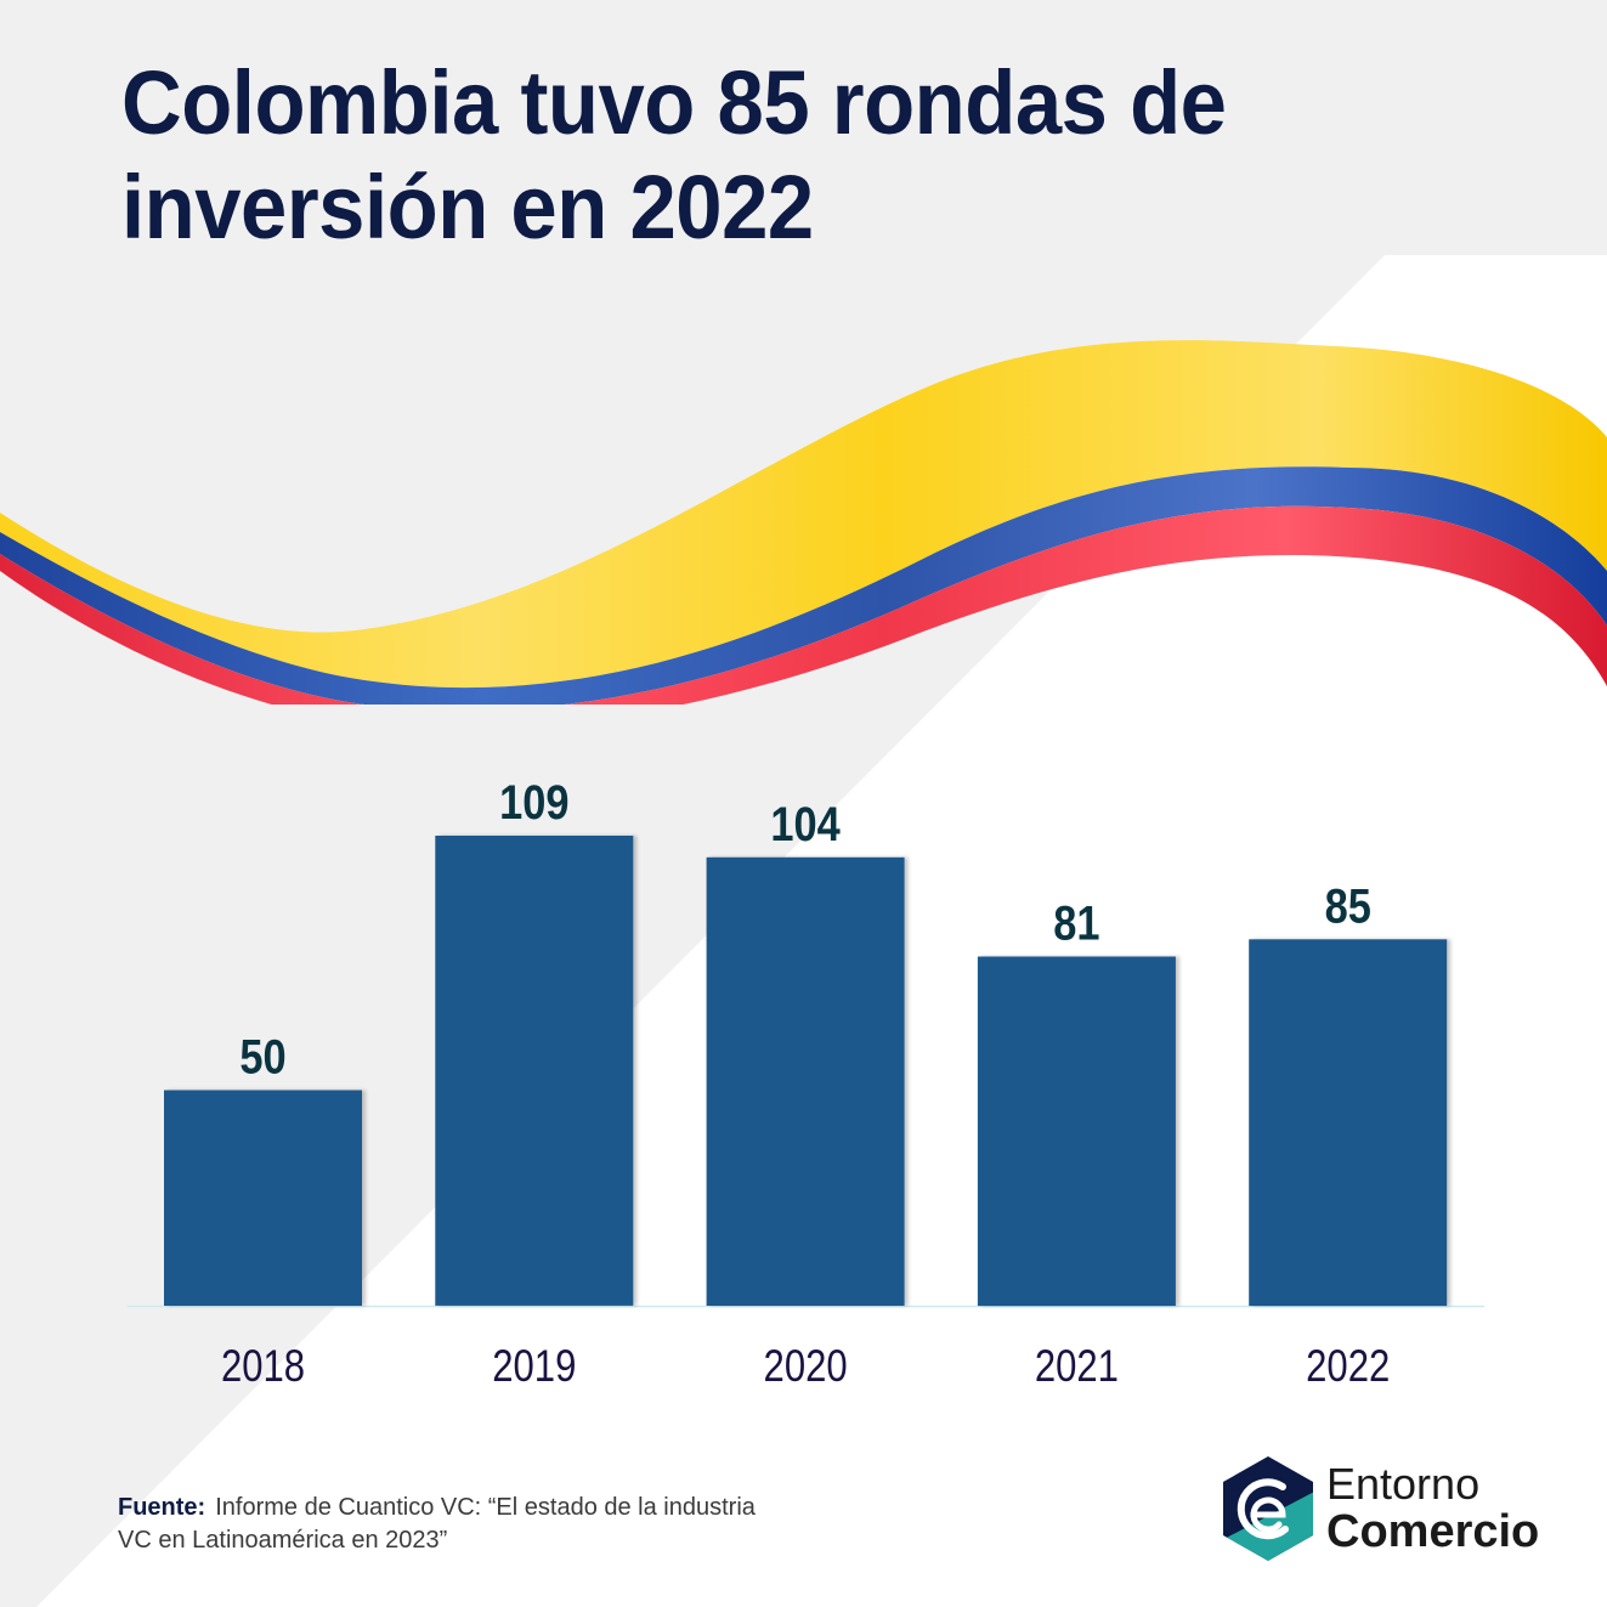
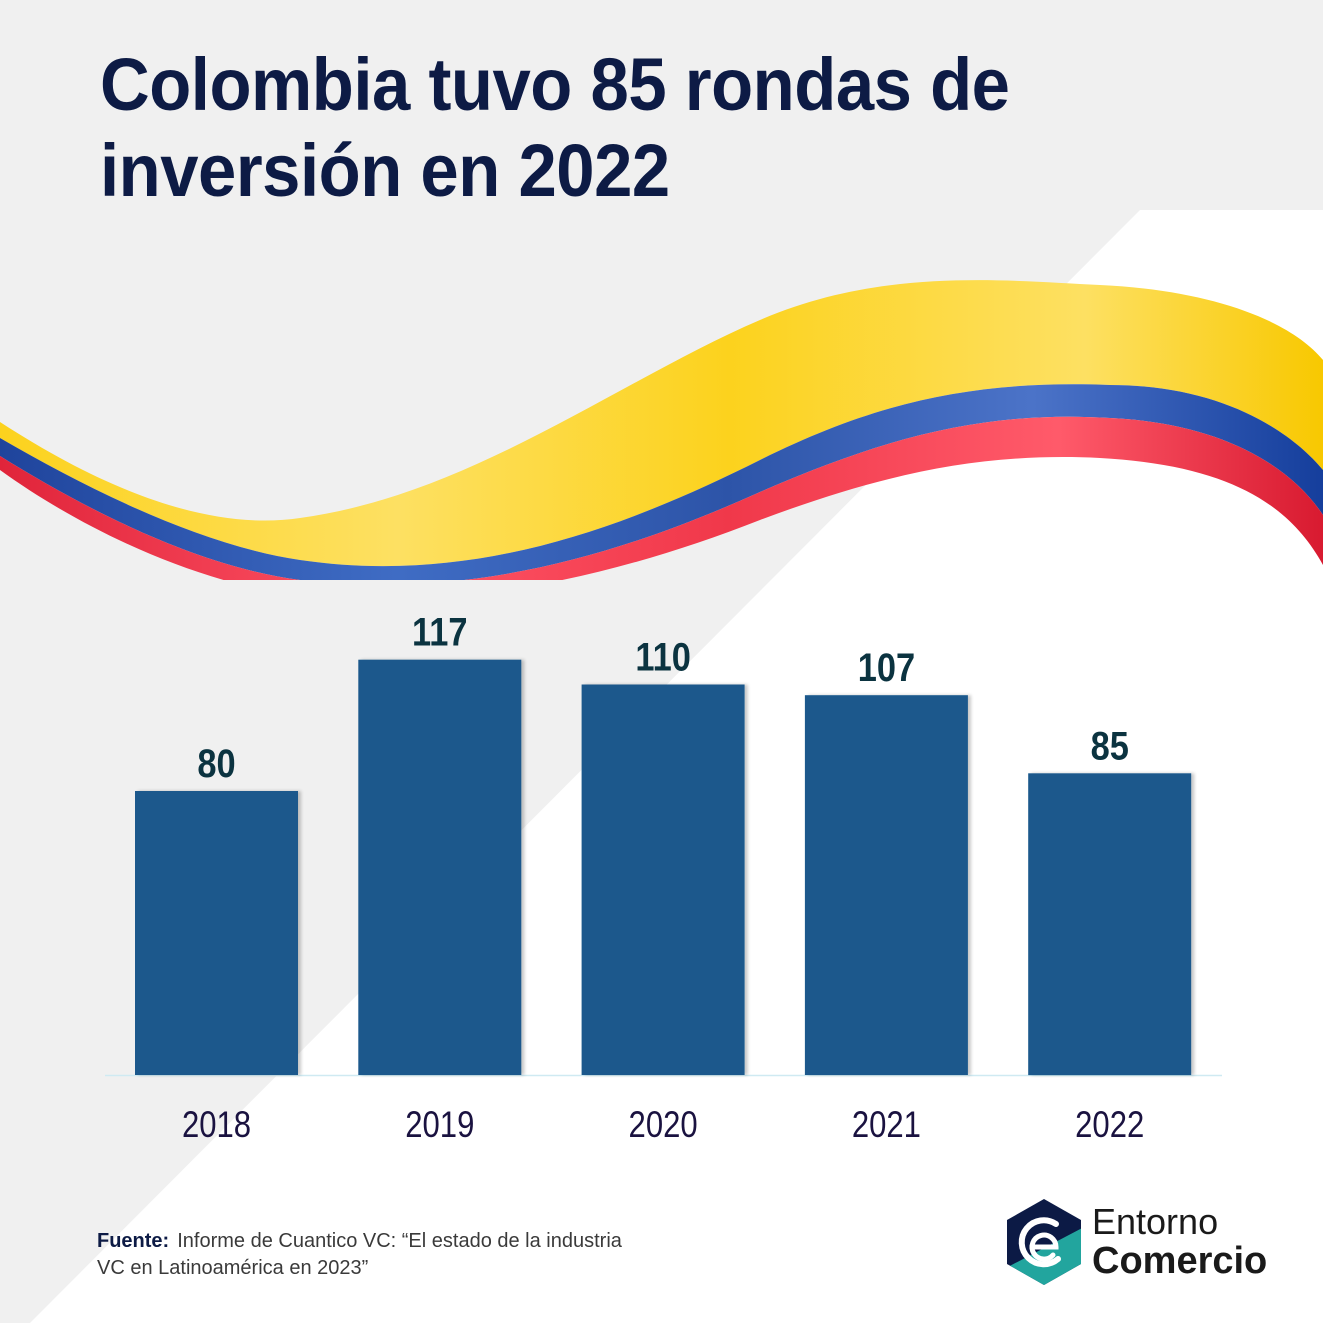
2018: 50 -> 80
2019: 109 -> 117
2020: 104 -> 110
2021: 81 -> 107
